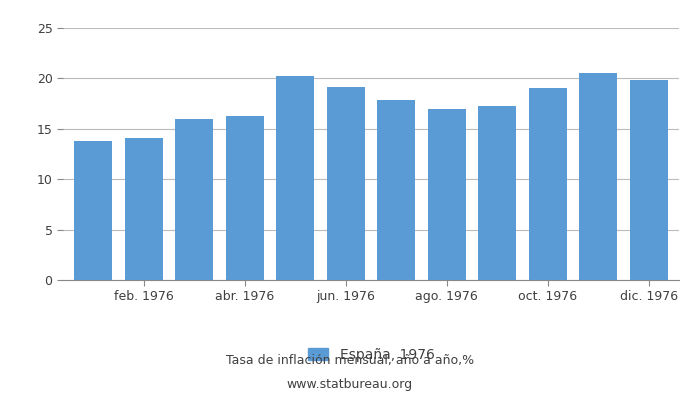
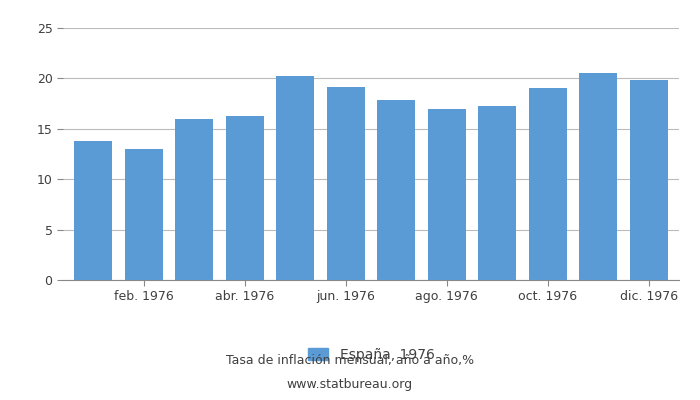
feb. 1976: 14.1 -> 13.0
